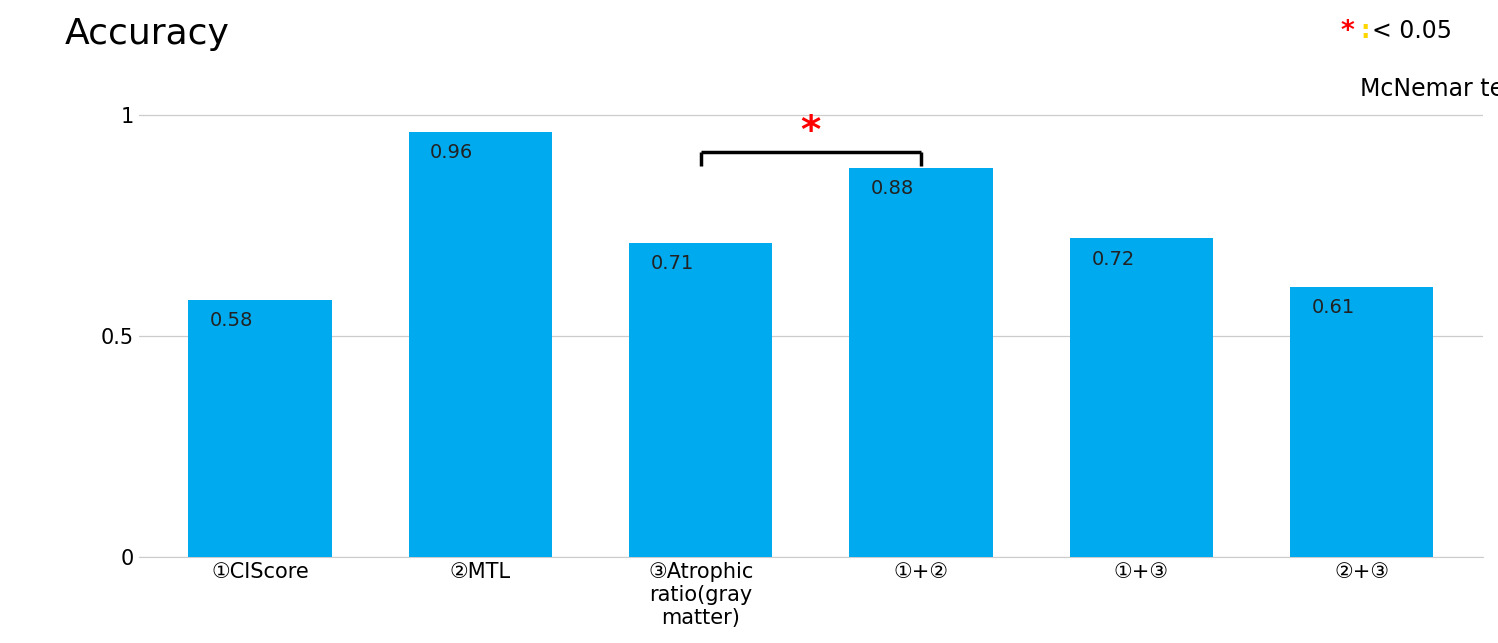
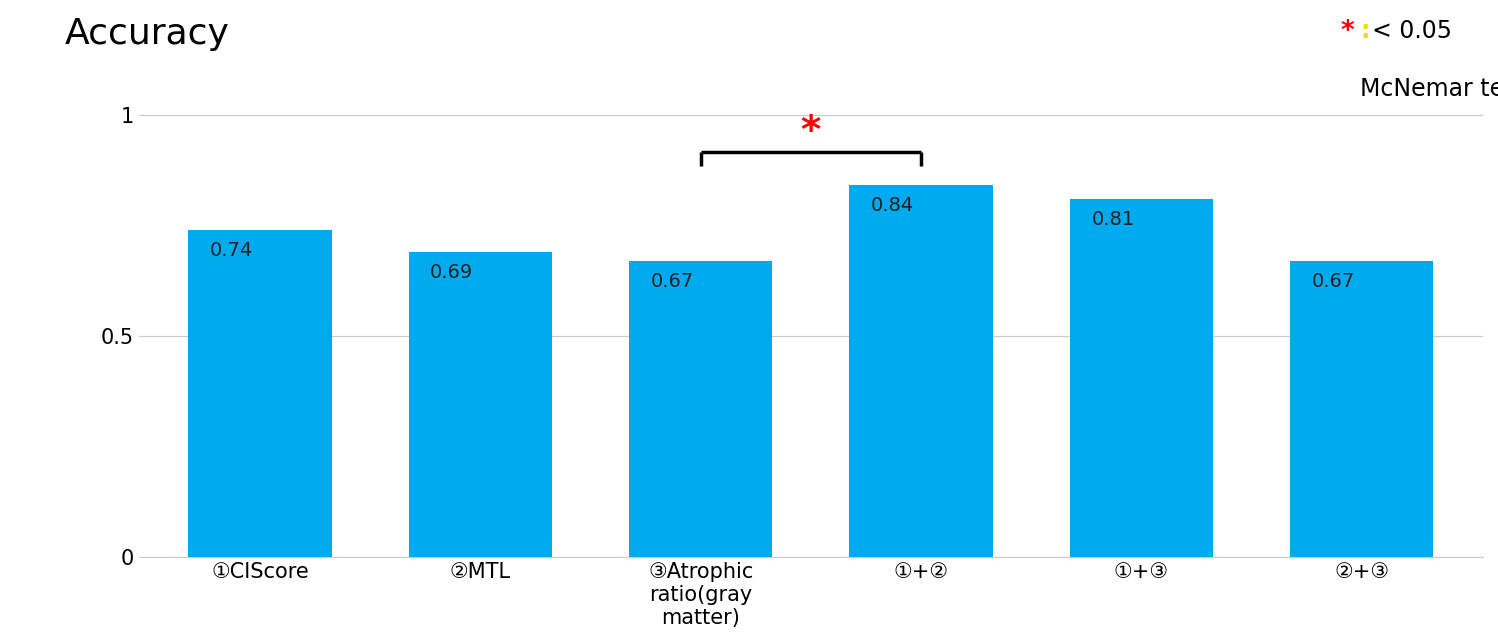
①CIScore: 0.58 -> 0.74
②MTL: 0.96 -> 0.69
③Atrophic ratio(gray matter): 0.71 -> 0.67
①+②: 0.88 -> 0.84
①+③: 0.72 -> 0.81
②+③: 0.61 -> 0.67
